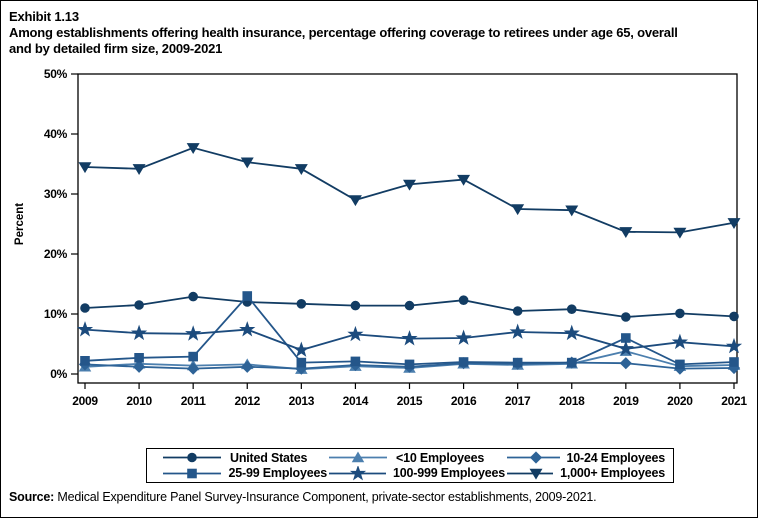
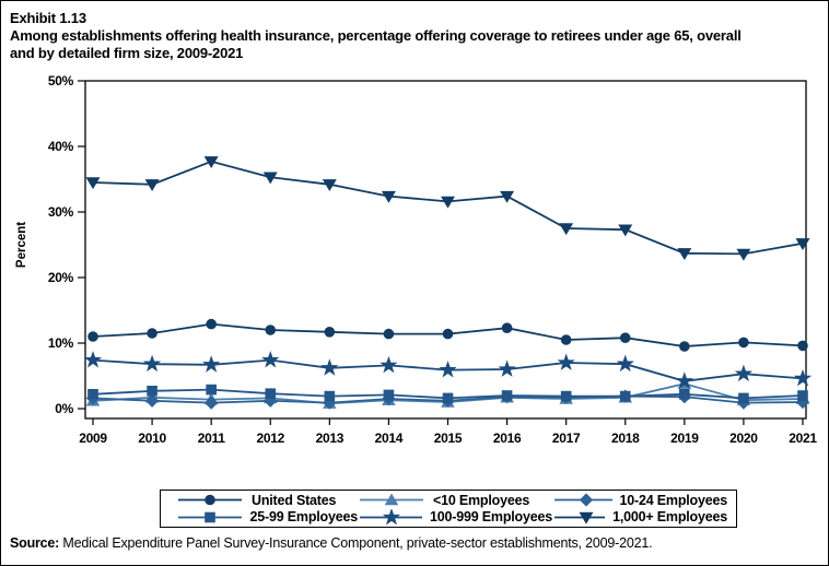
25-99 Employees/2012: 13% -> 2%
100-999 Employees/2013: 4% -> 6%
1,000+ Employees/2014: 29% -> 32%
25-99 Employees/2019: 6% -> 2%
